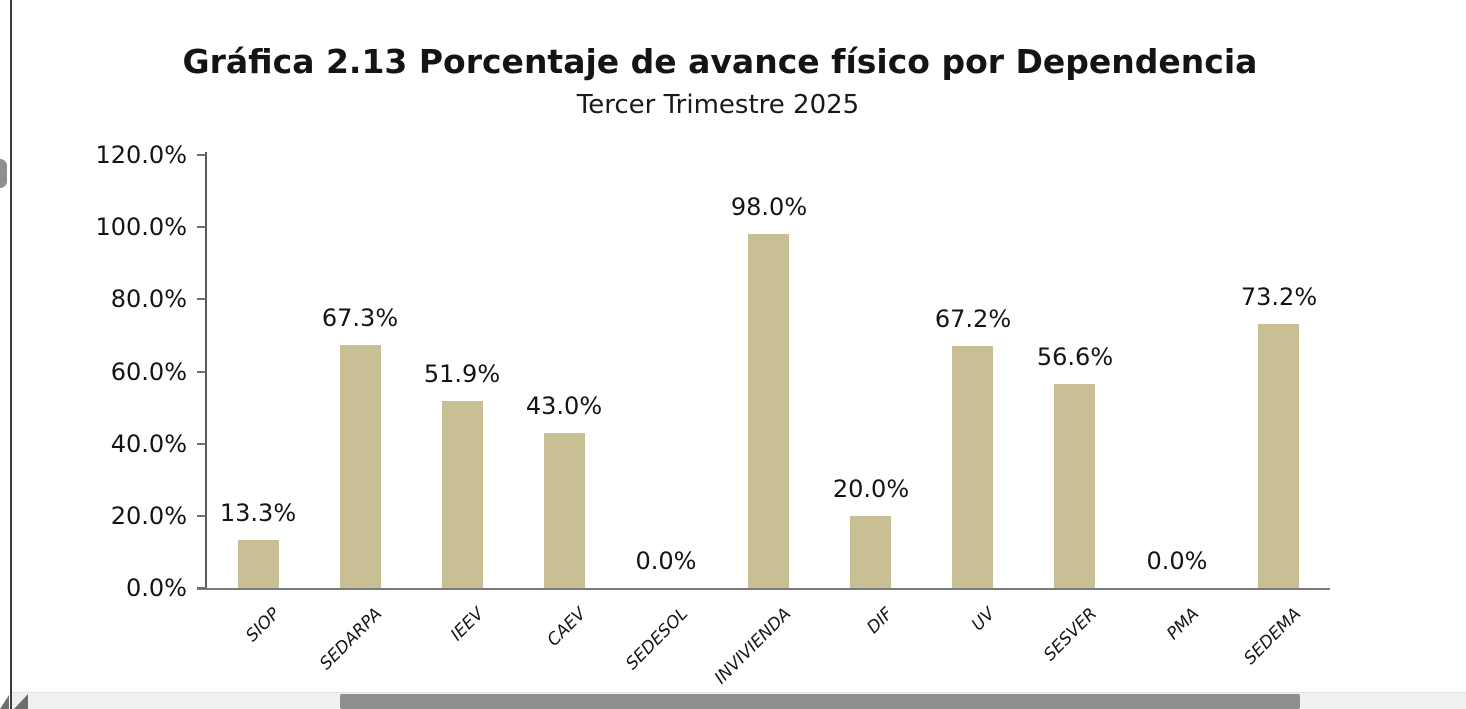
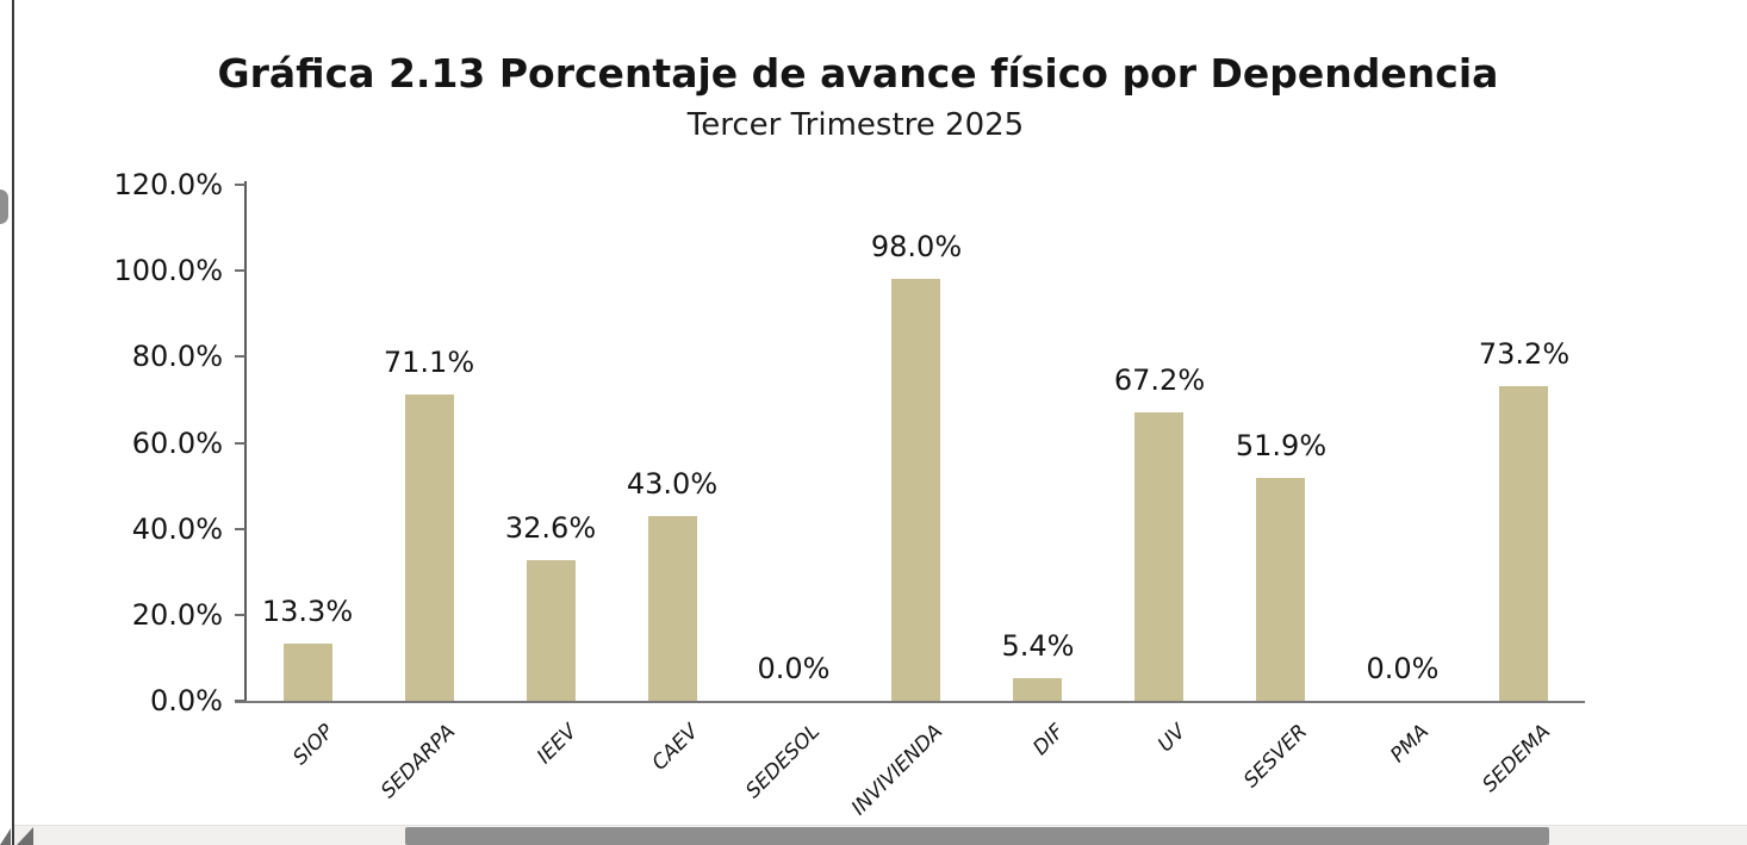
SEDARPA: 67.3% -> 71.1%
IEEV: 51.9% -> 32.6%
DIF: 20.0% -> 5.4%
SESVER: 56.6% -> 51.9%
